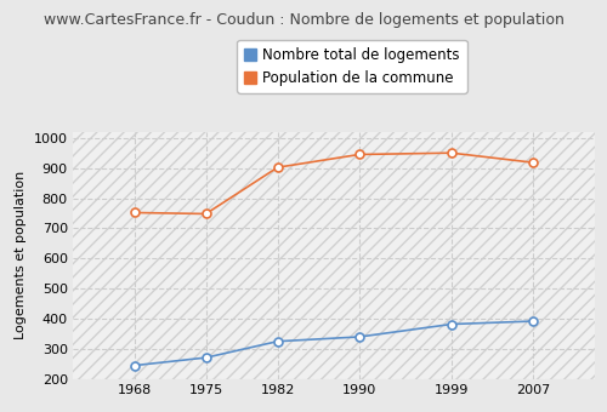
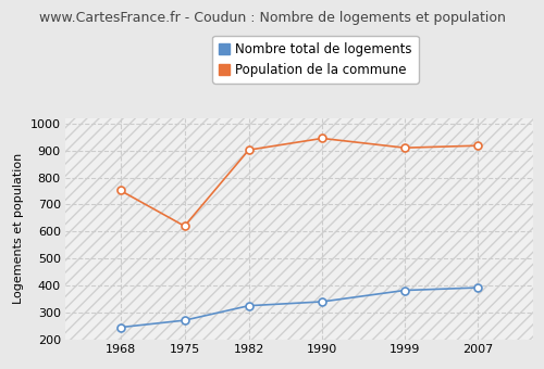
Population de la commune/1975: 748 -> 620
Population de la commune/1999: 950 -> 910
